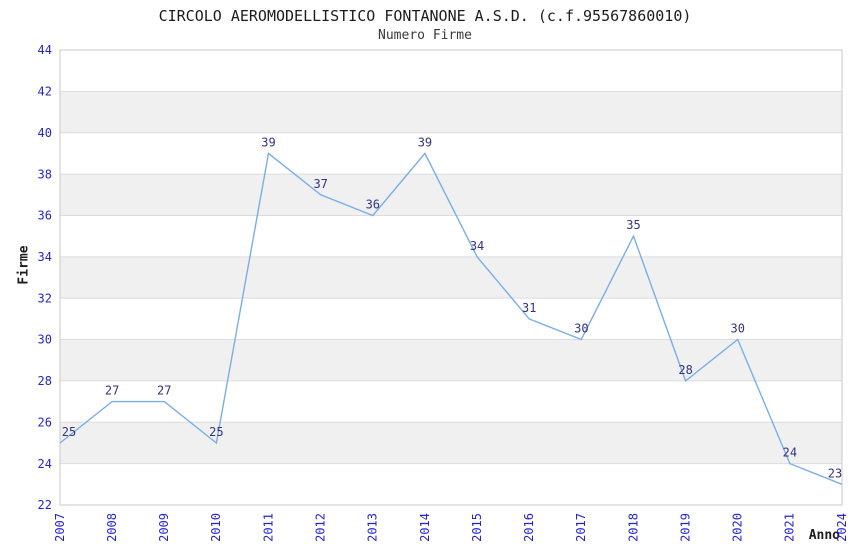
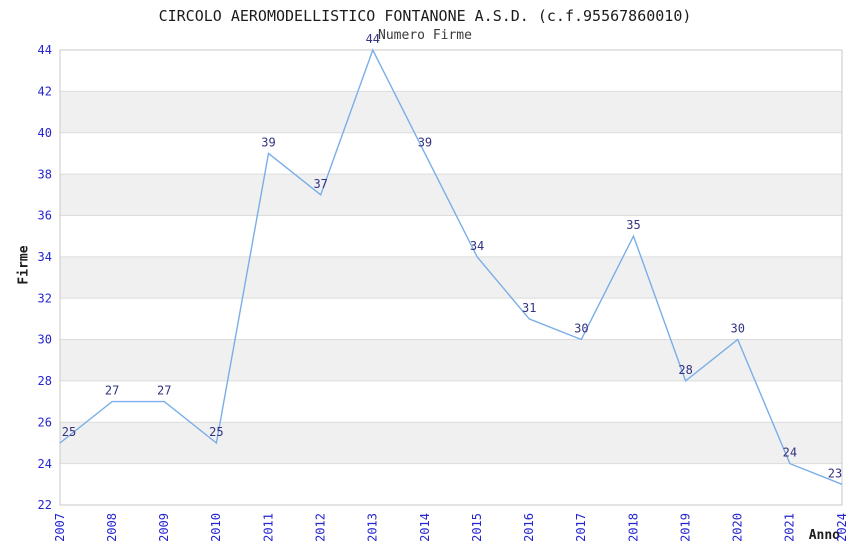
2013: 36 -> 44
